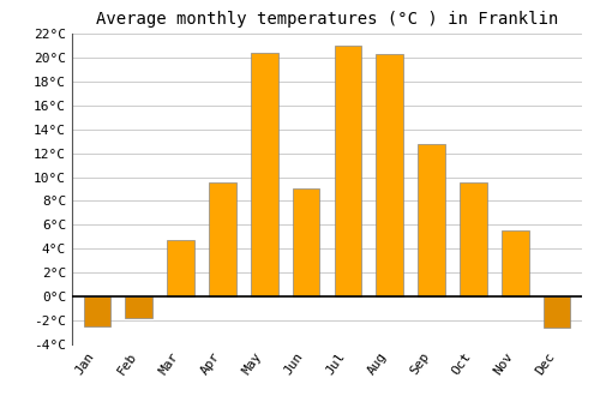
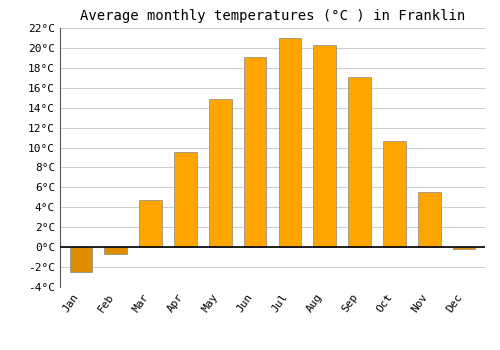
Feb: -1.8°C -> -0.7°C
May: 20.4°C -> 14.9°C
Jun: 9.0°C -> 19.1°C
Sep: 12.8°C -> 17.1°C
Oct: 9.6°C -> 10.7°C
Dec: -2.6°C -> -0.2°C
